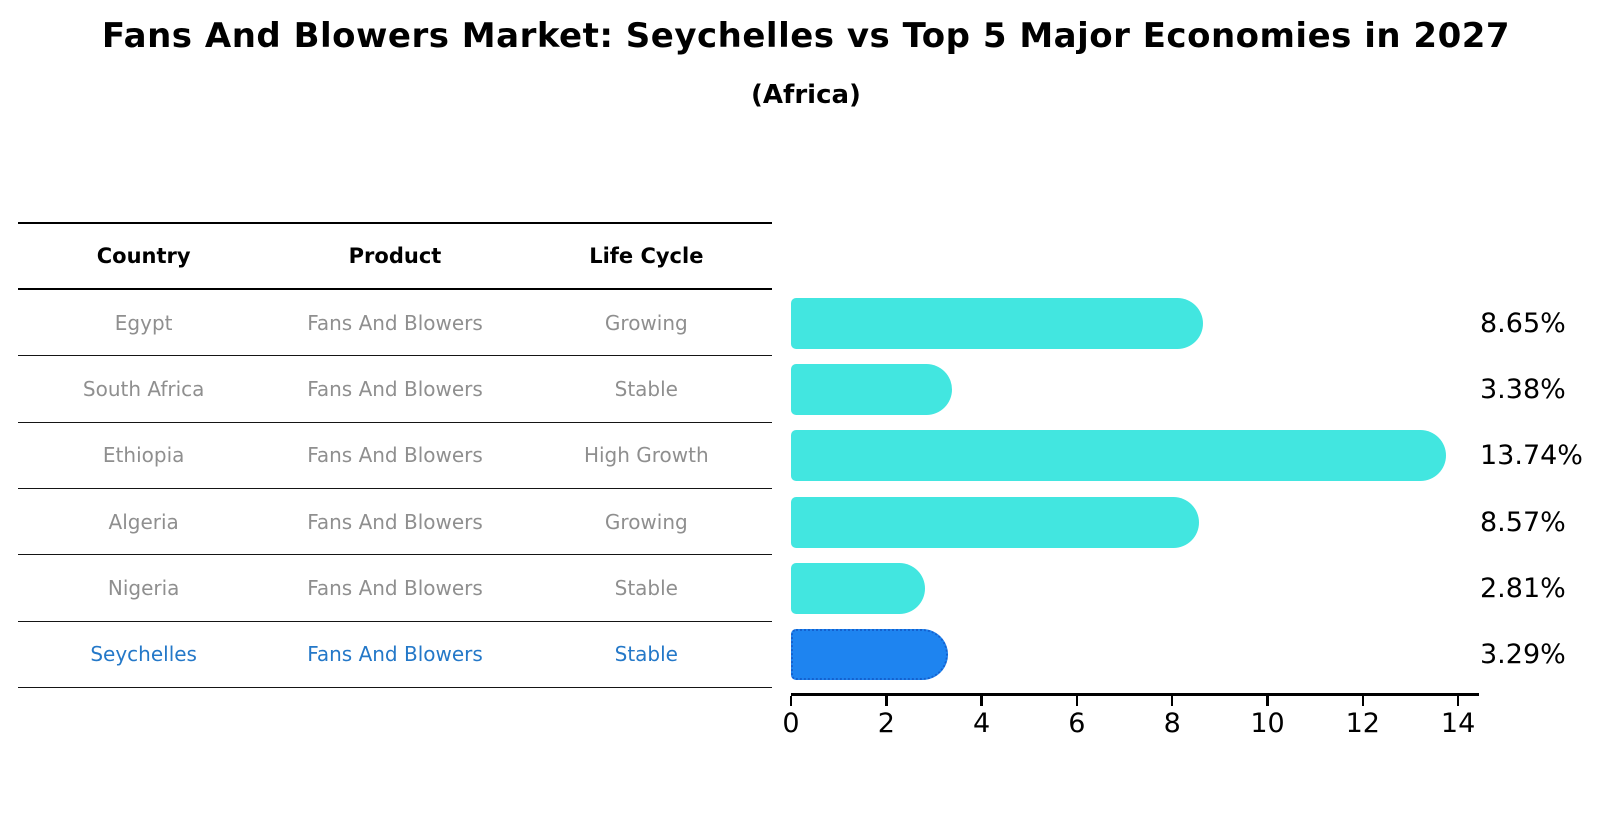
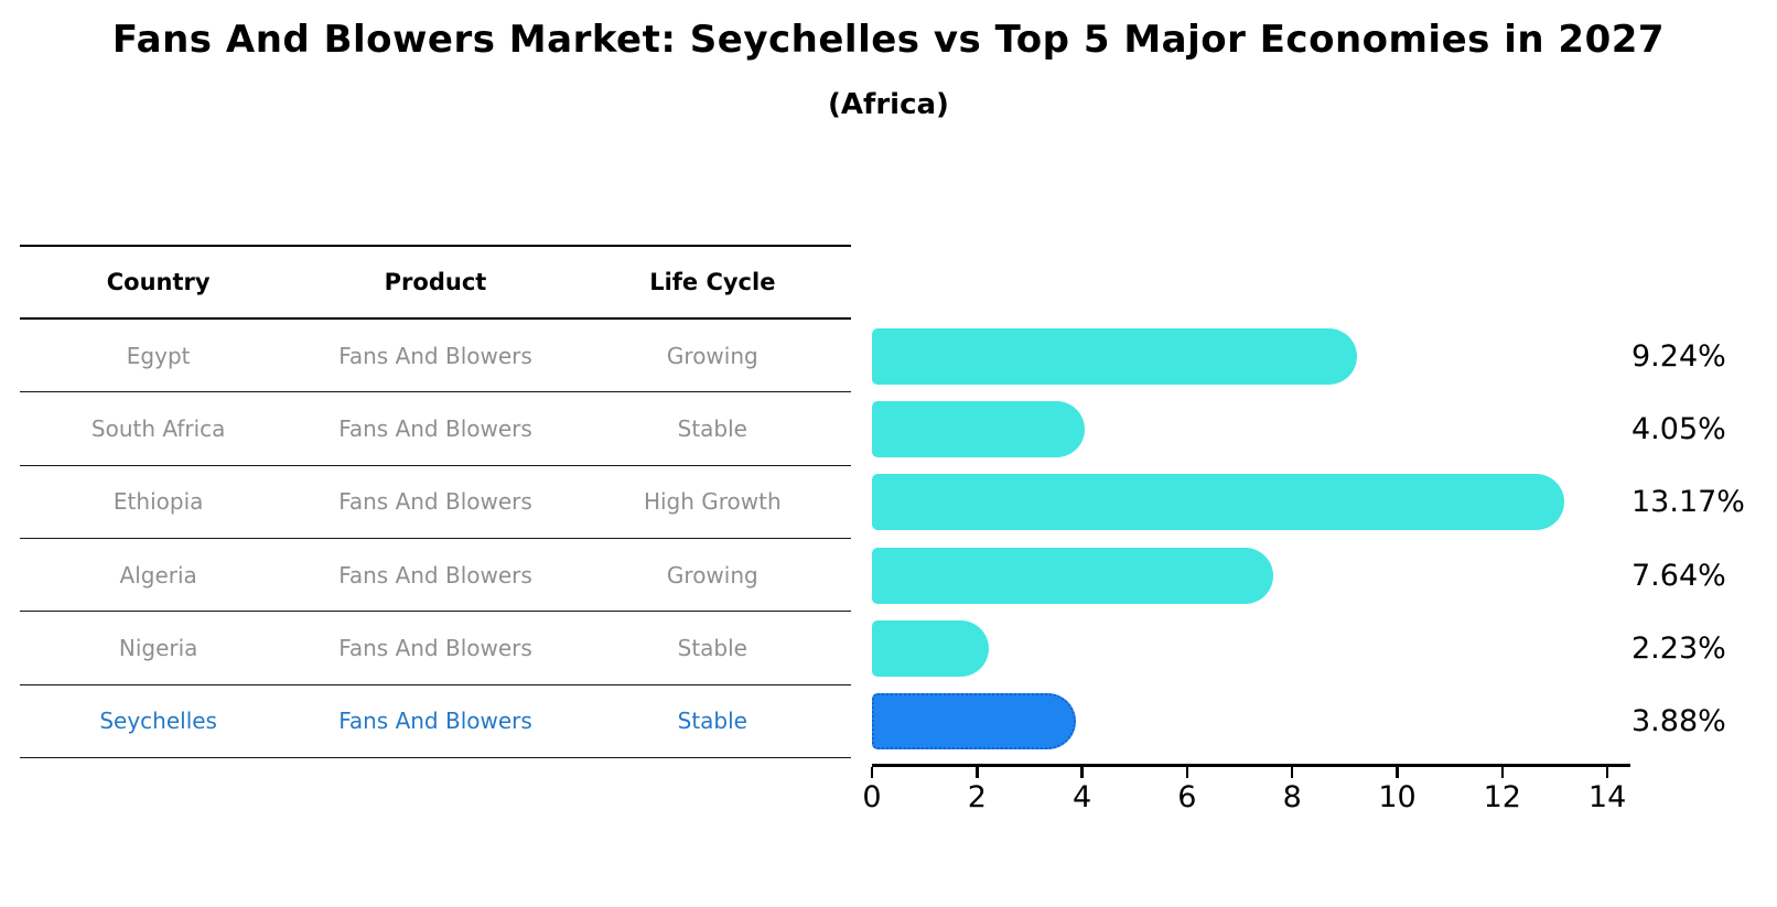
Egypt: 8.65% -> 9.24%
South Africa: 3.38% -> 4.05%
Ethiopia: 13.74% -> 13.17%
Algeria: 8.57% -> 7.64%
Nigeria: 2.81% -> 2.23%
Seychelles: 3.29% -> 3.88%
